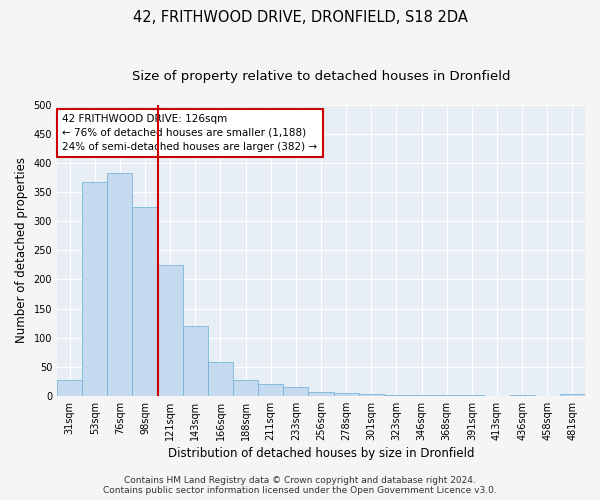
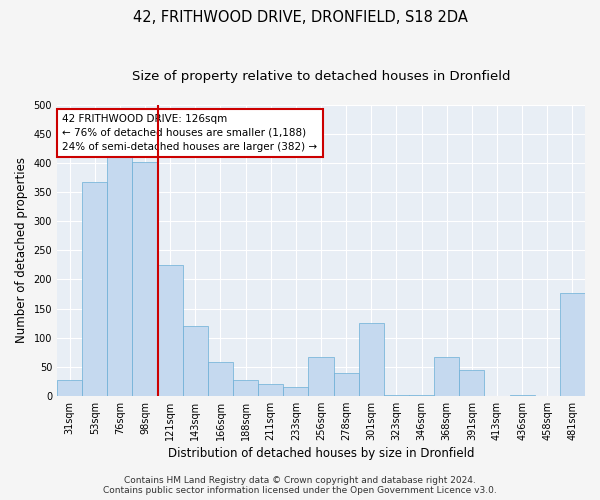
76sqm: 383 -> 410
98sqm: 325 -> 402
256sqm: 6 -> 66
278sqm: 5 -> 40
301sqm: 3 -> 126
368sqm: 1 -> 66
391sqm: 1 -> 44
481sqm: 3 -> 176
